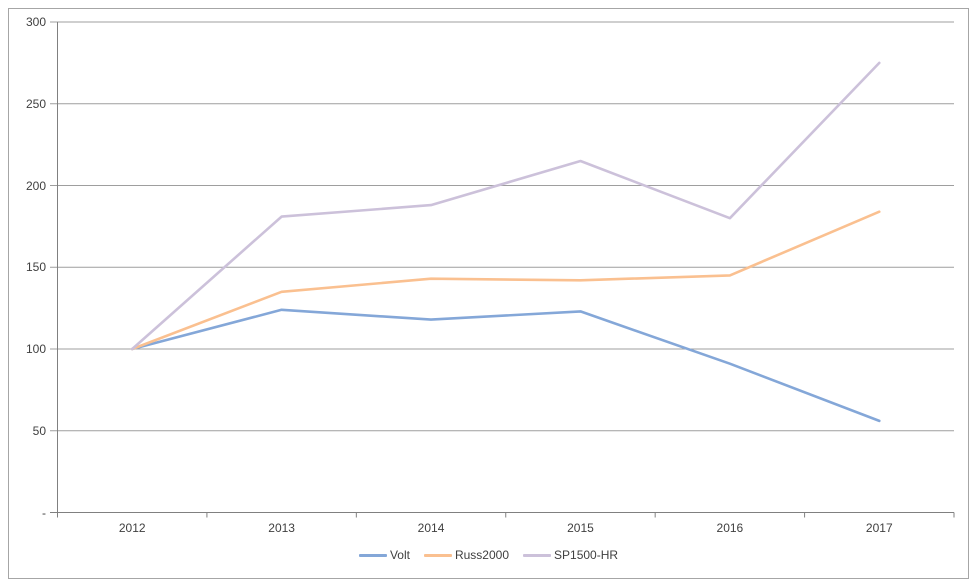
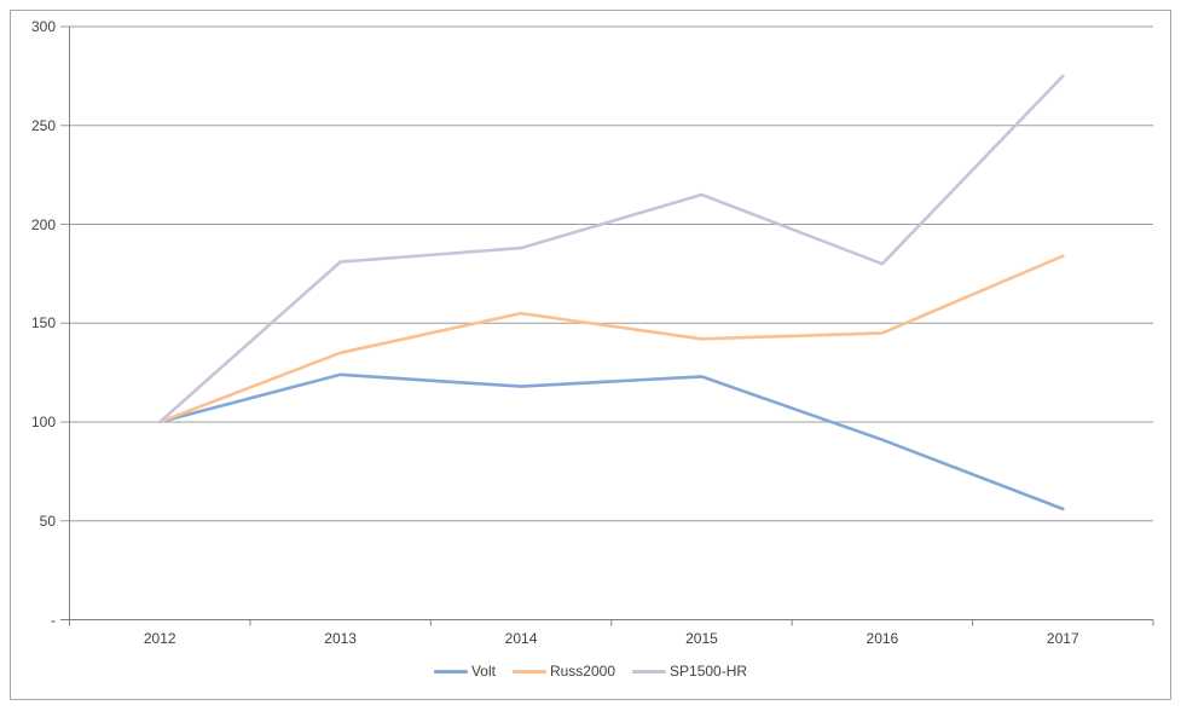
Russ2000/2014: 143 -> 155
